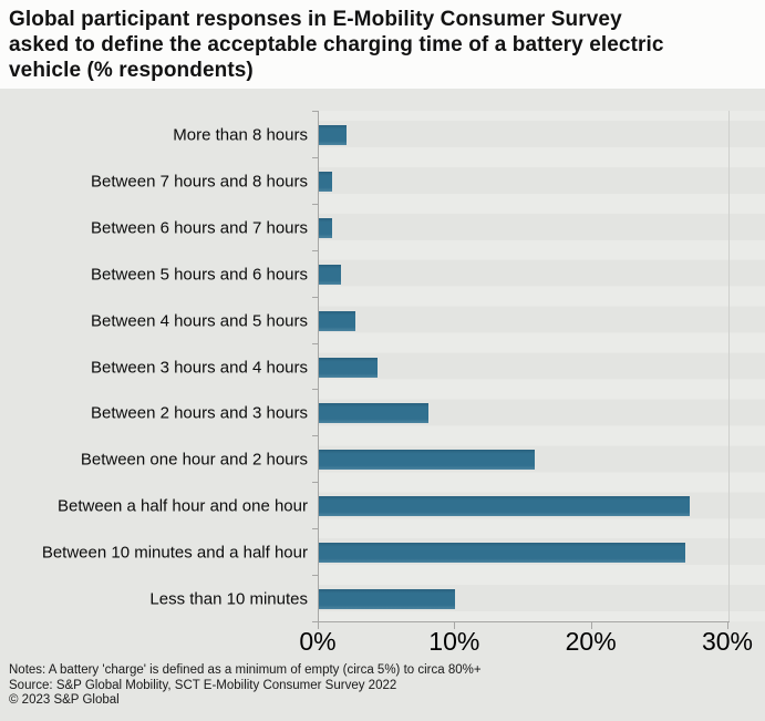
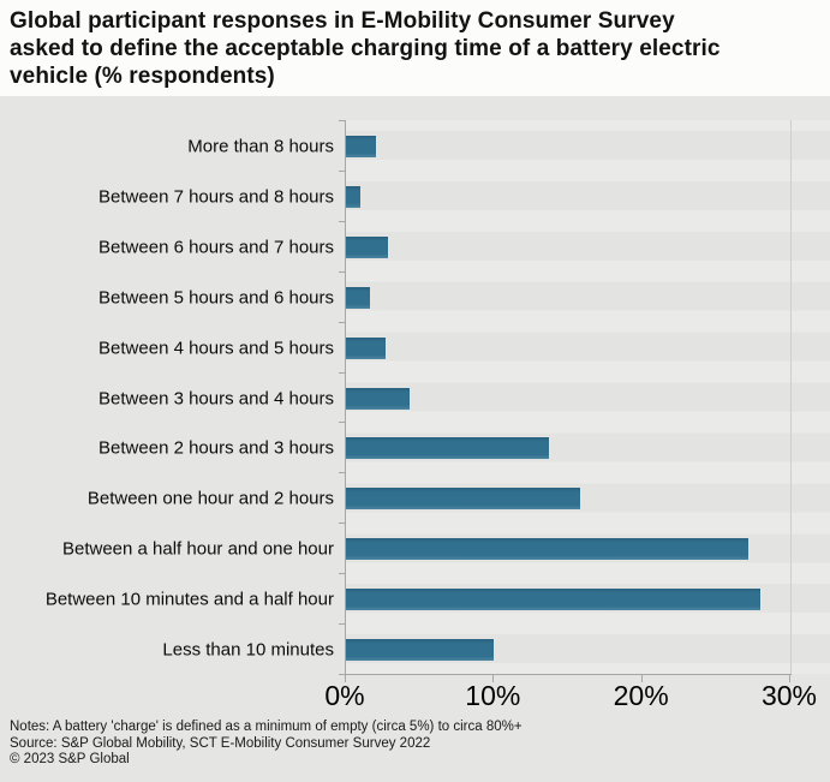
Between 6 hours and 7 hours: 1.0% -> 2.8%
Between 2 hours and 3 hours: 8.0% -> 13.7%
Between 10 minutes and a half hour: 26.8% -> 28.0%
